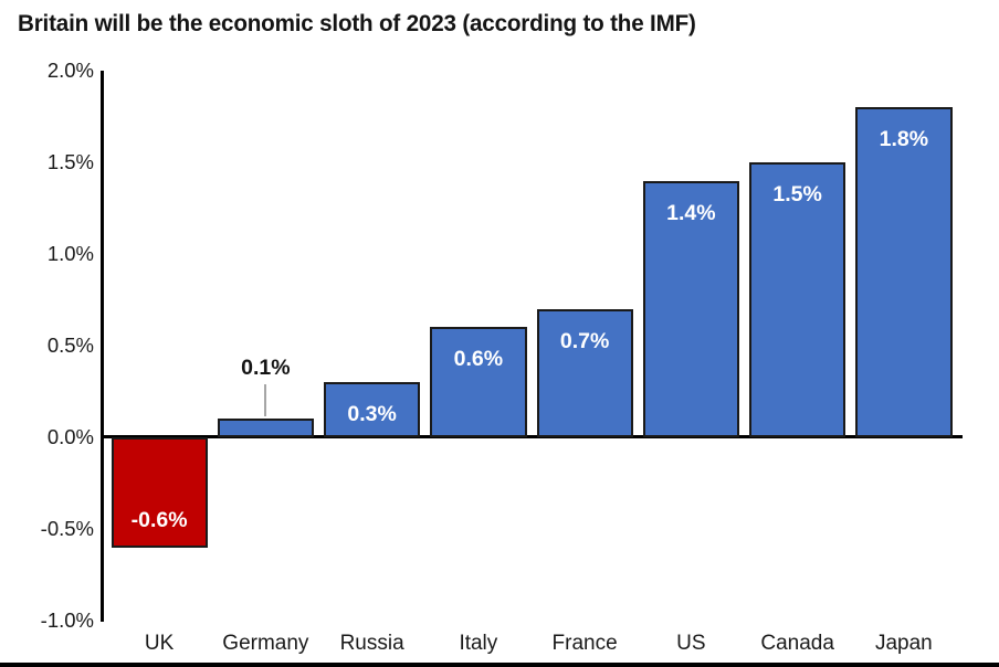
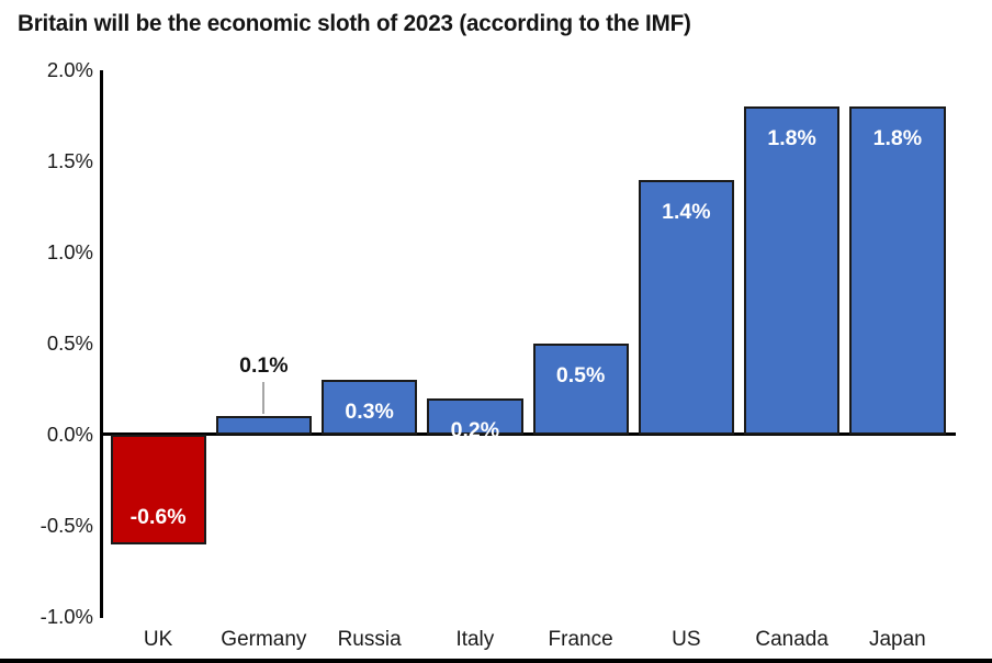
Italy: 0.6% -> 0.2%
France: 0.7% -> 0.5%
Canada: 1.5% -> 1.8%
